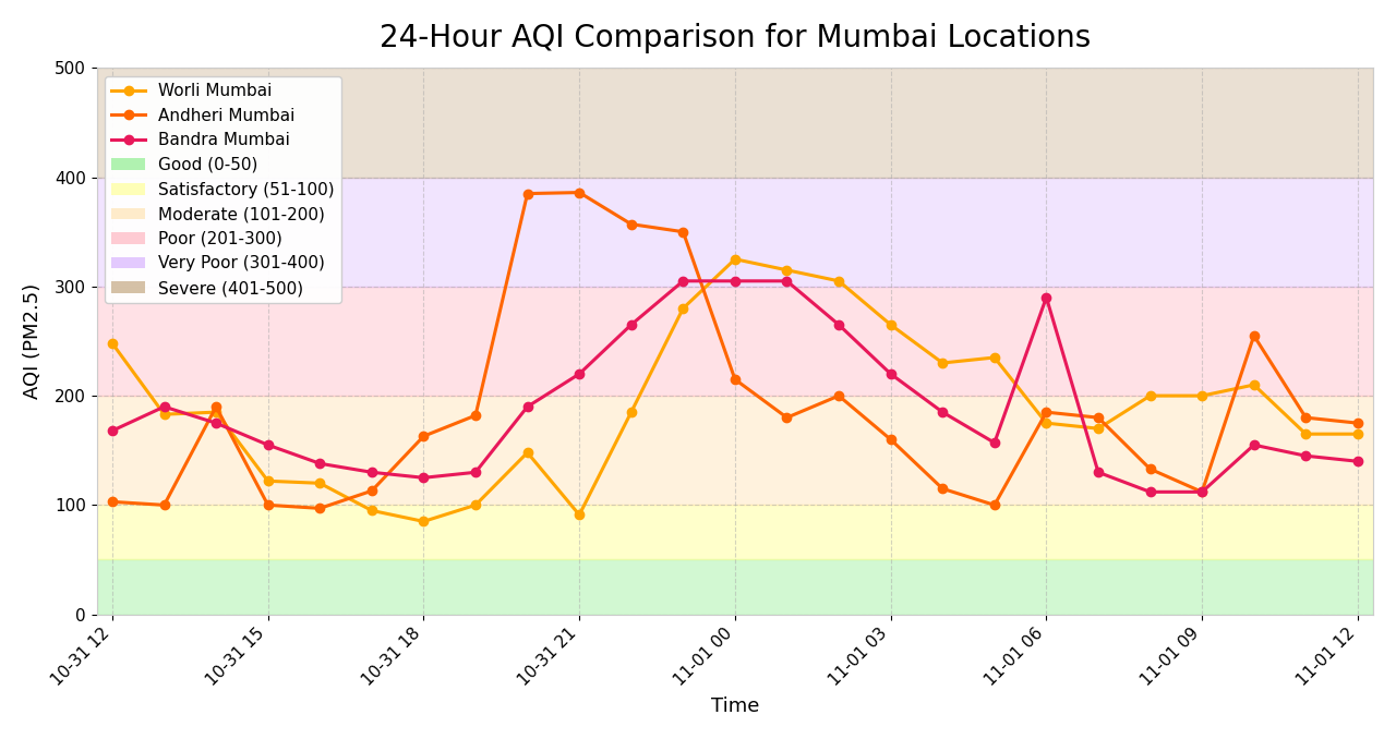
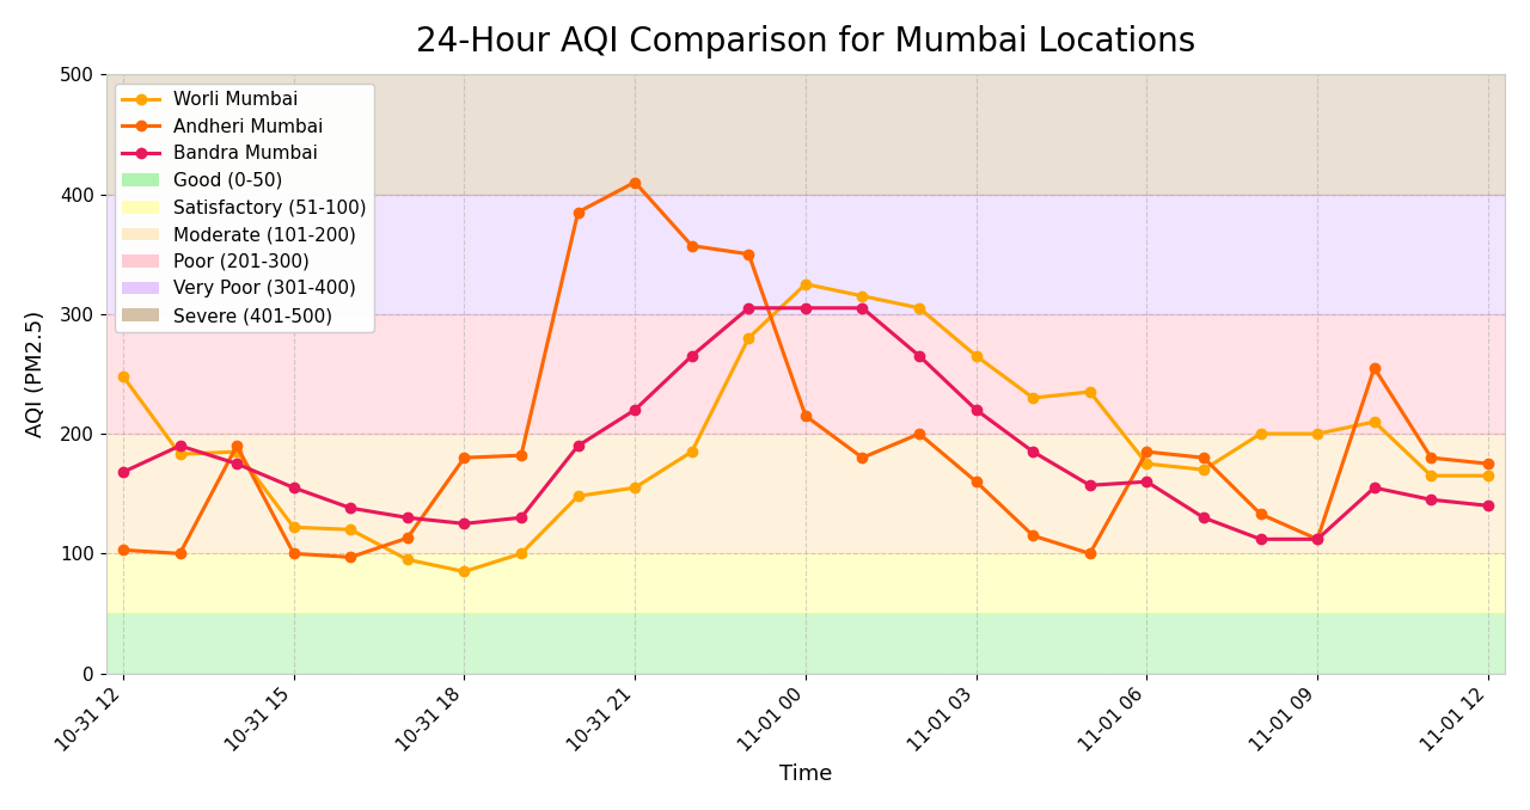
Andheri Mumbai/10-31 18: 163 -> 180
Worli Mumbai/10-31 21: 91 -> 155
Andheri Mumbai/10-31 21: 386 -> 410
Bandra Mumbai/11-01 06: 290 -> 160
